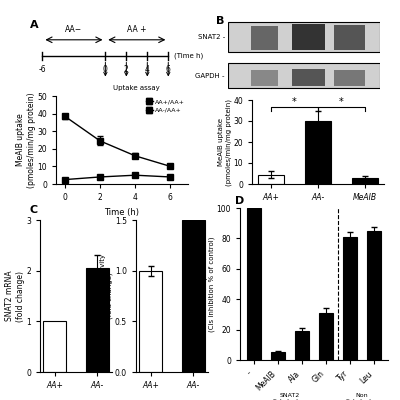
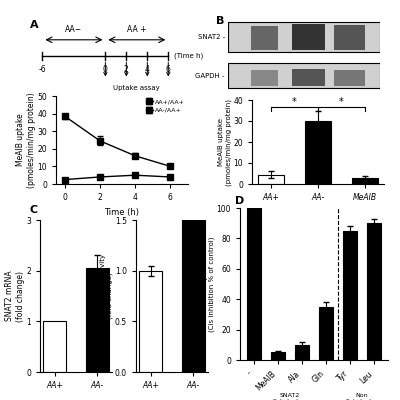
Ala: 19 -> 10
Gln: 31 -> 35
Tyr: 81 -> 85
Leu: 85 -> 90
